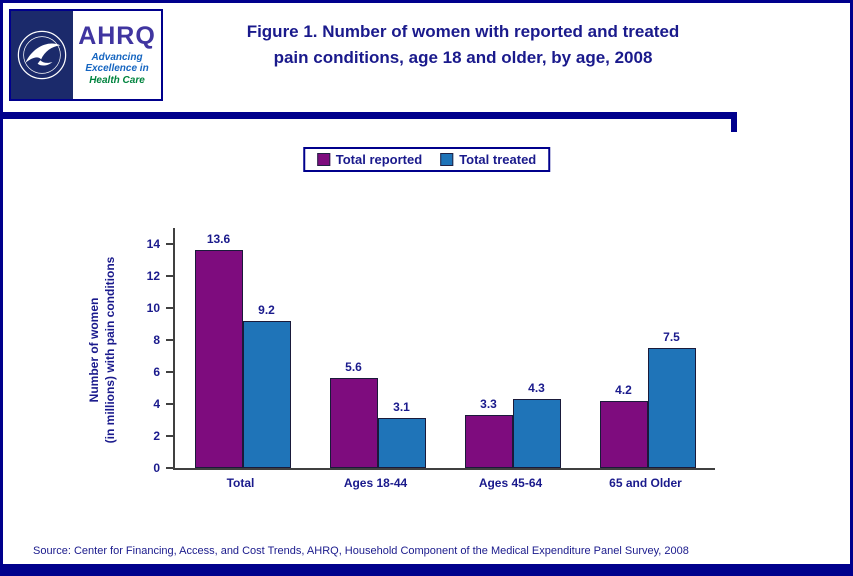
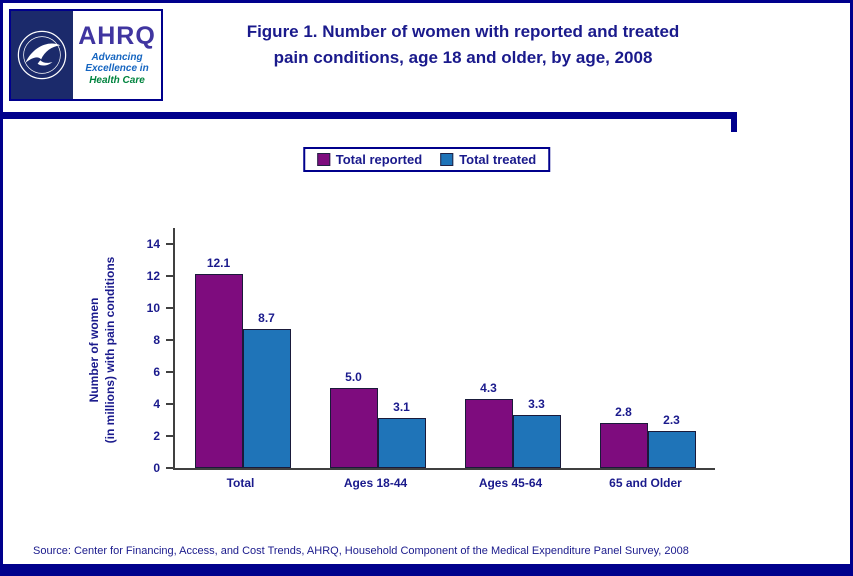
Total reported/Total: 13.6 -> 12.1
Total treated/Total: 9.2 -> 8.7
Total reported/Ages 18-44: 5.6 -> 5.0
Total reported/Ages 45-64: 3.3 -> 4.3
Total treated/Ages 45-64: 4.3 -> 3.3
Total reported/65 and Older: 4.2 -> 2.8
Total treated/65 and Older: 7.5 -> 2.3
